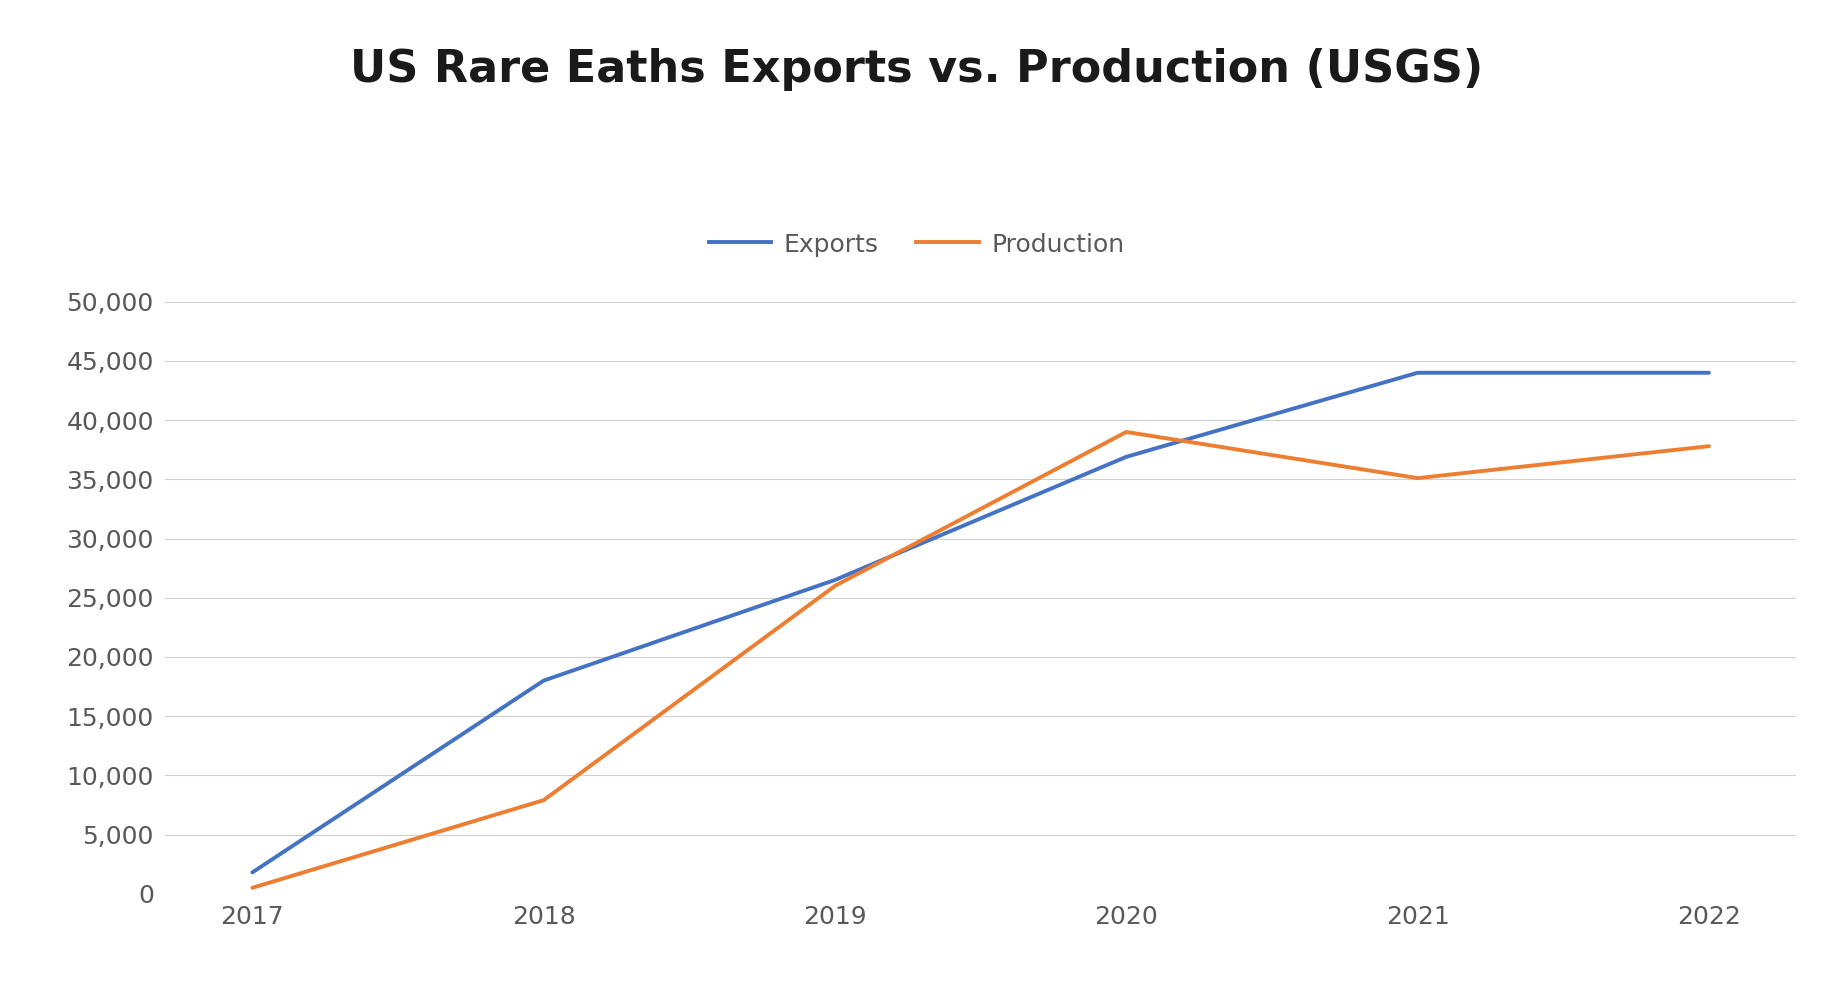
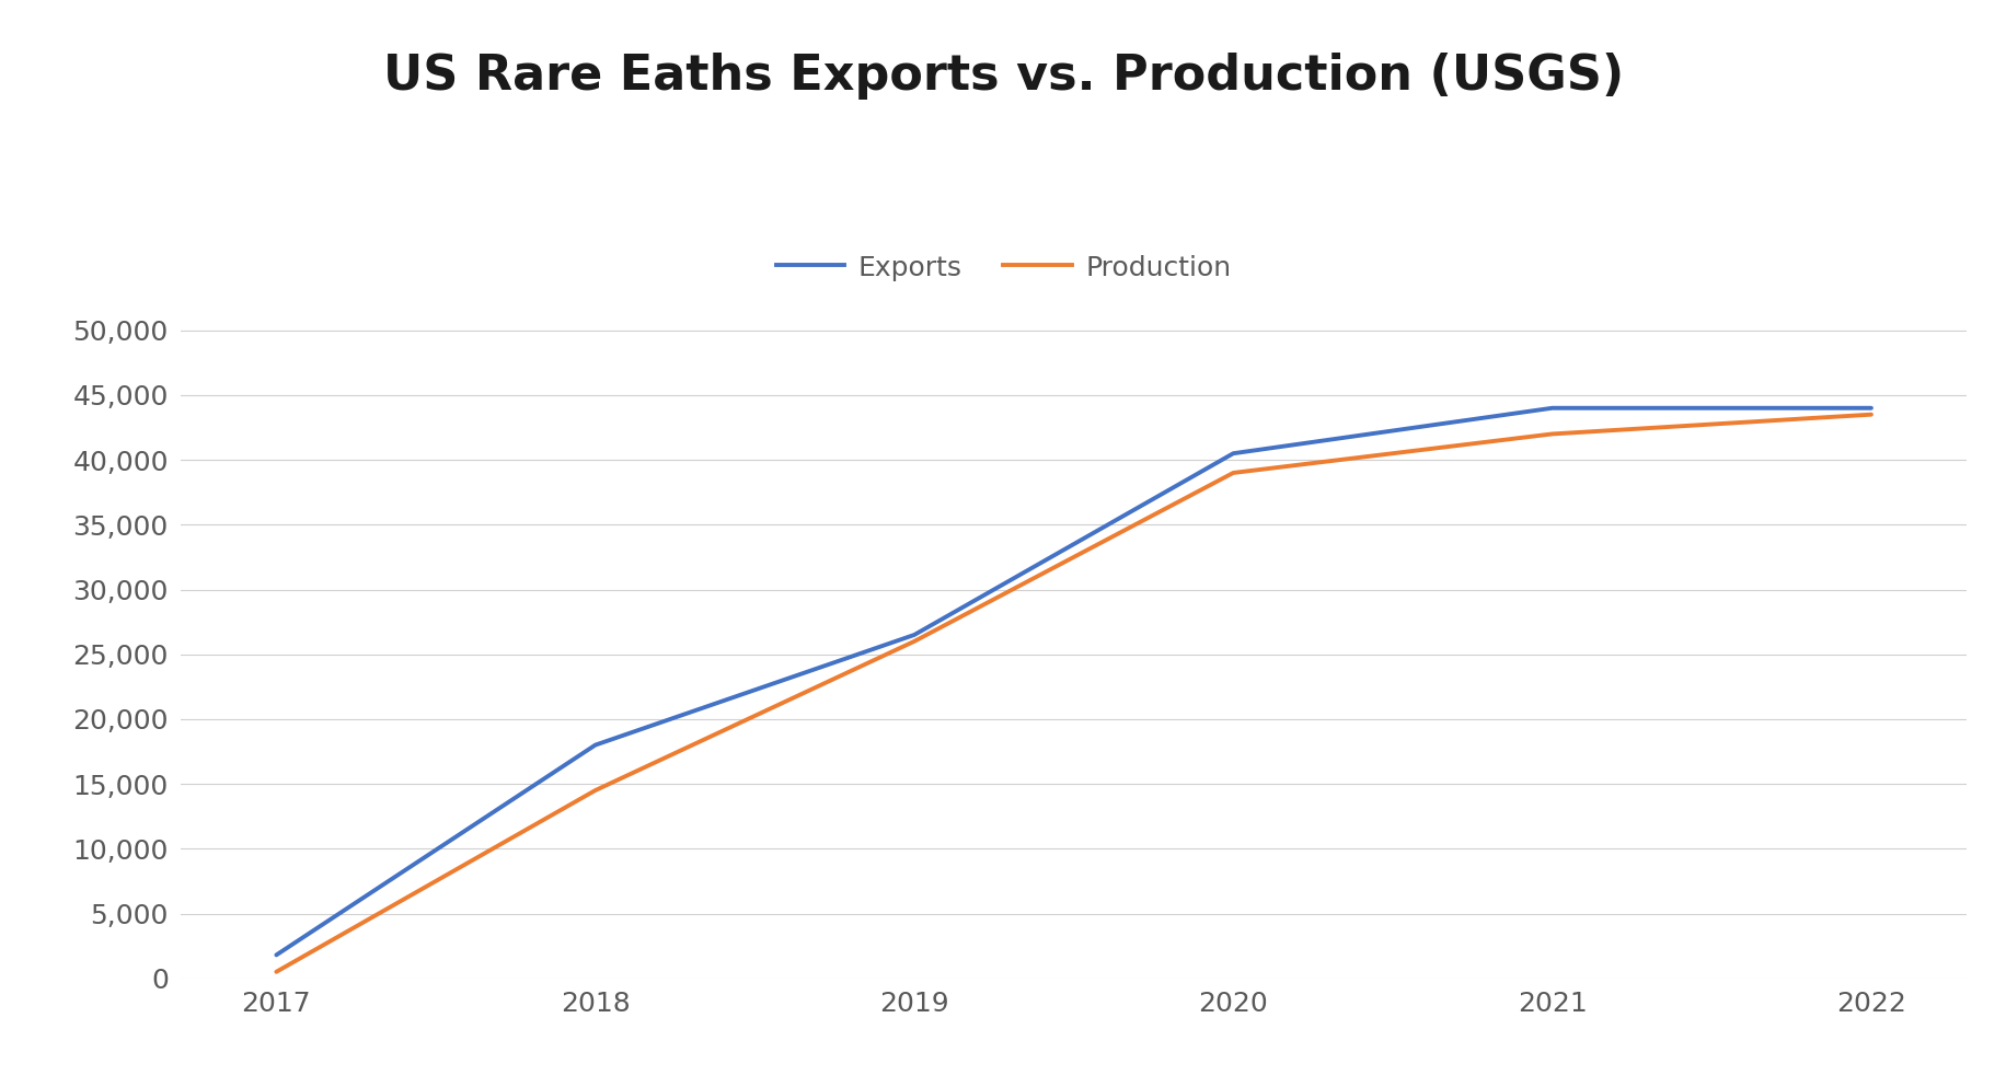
Production/2018: 7,900 -> 14,500
Exports/2020: 36,900 -> 40,500
Production/2021: 35,100 -> 42,000
Production/2022: 37,800 -> 43,500
